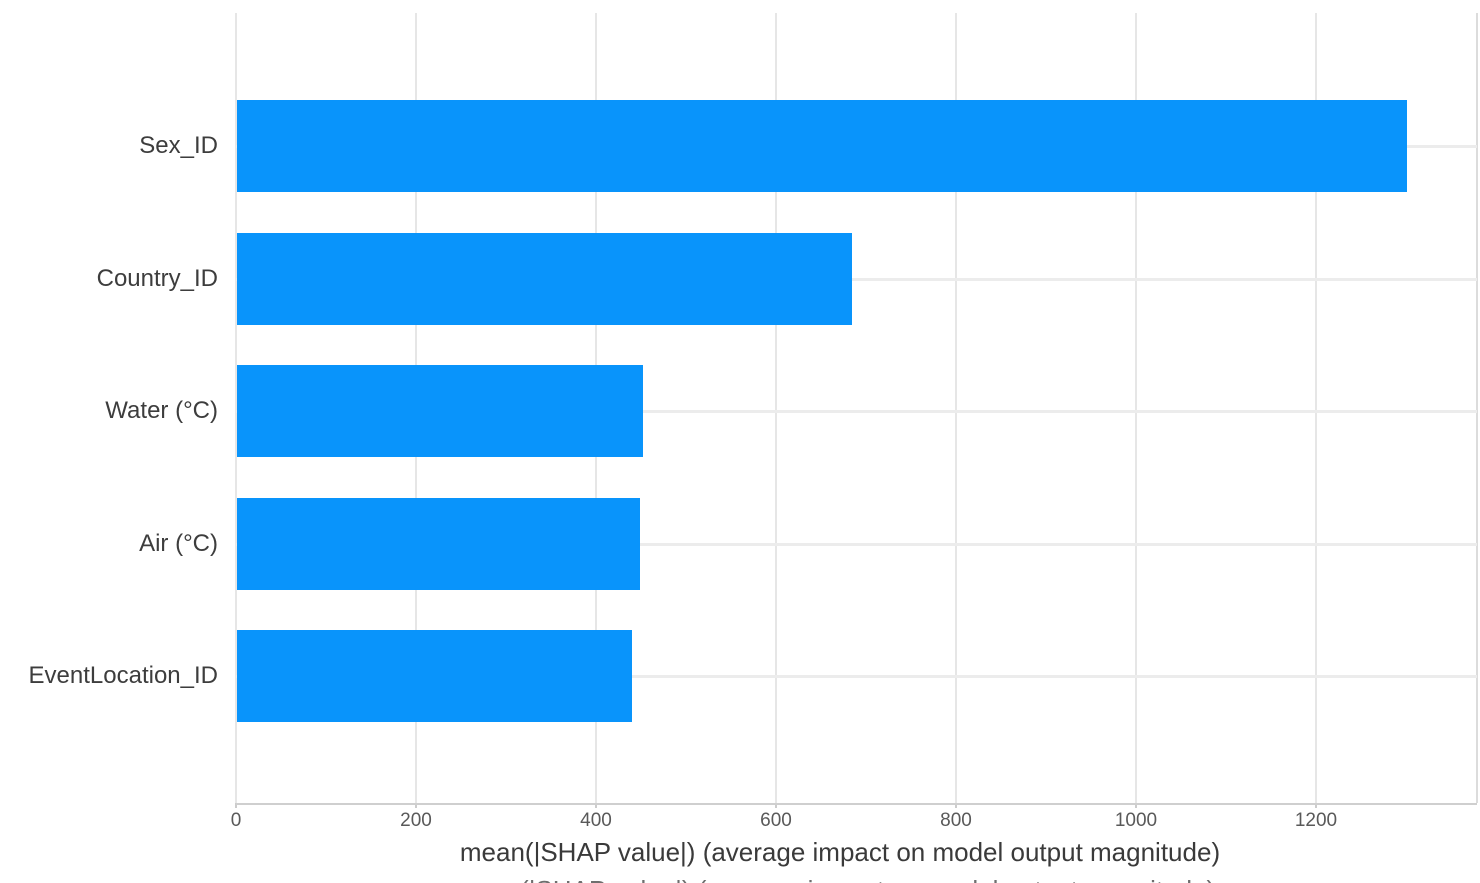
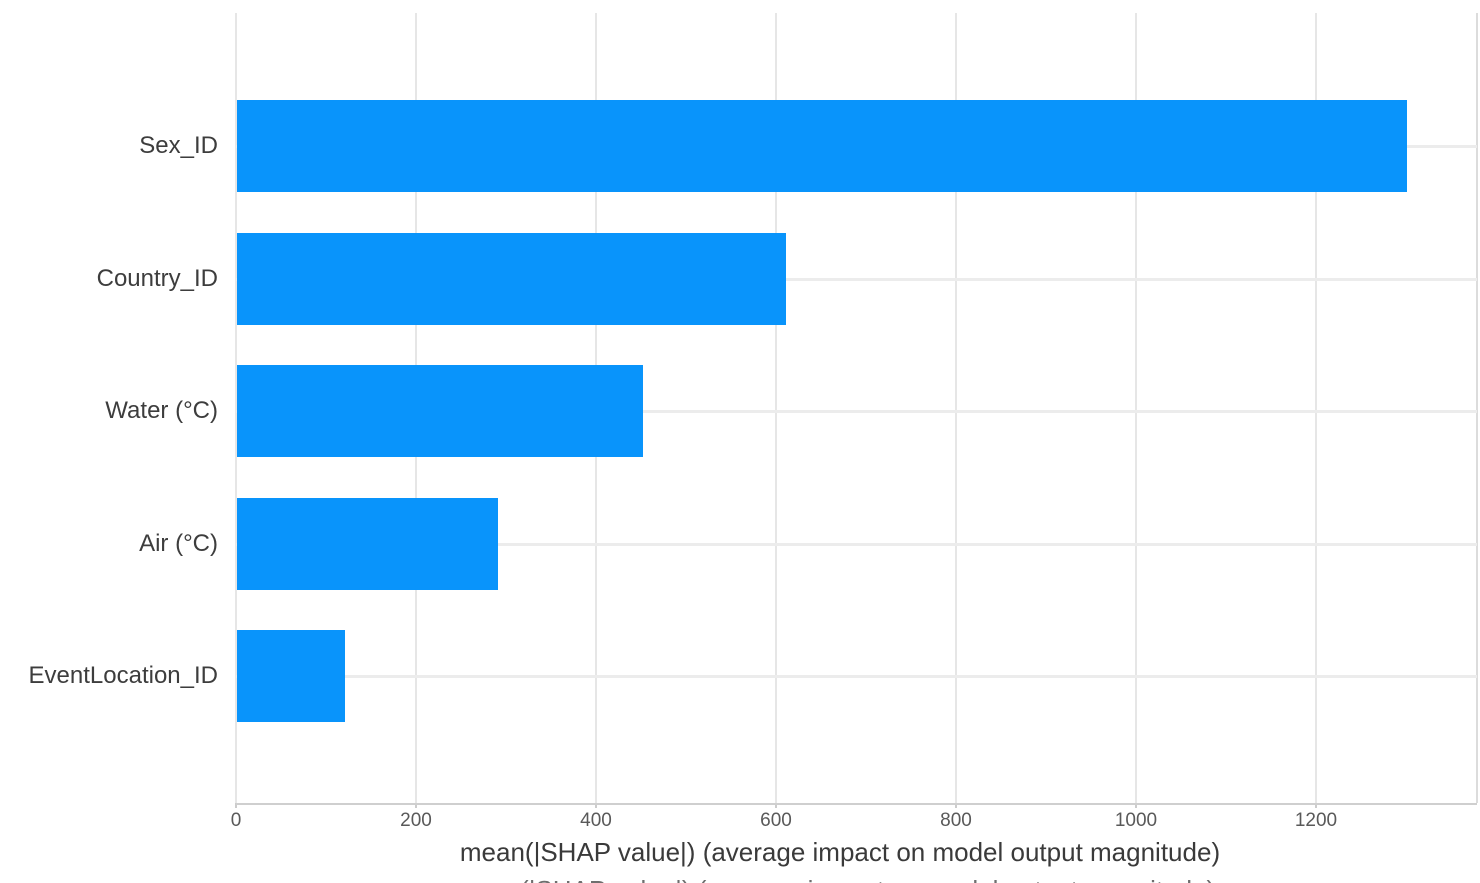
Country_ID: 680 -> 610
Air (°C): 450 -> 290
EventLocation_ID: 440 -> 120
